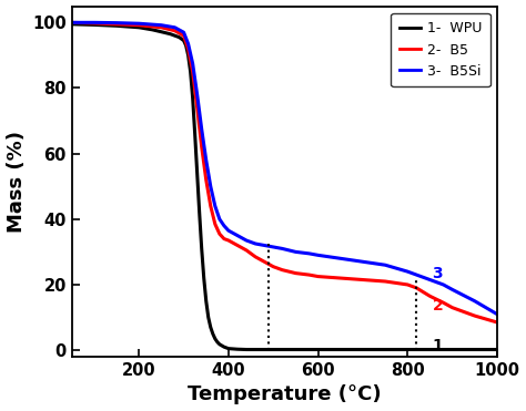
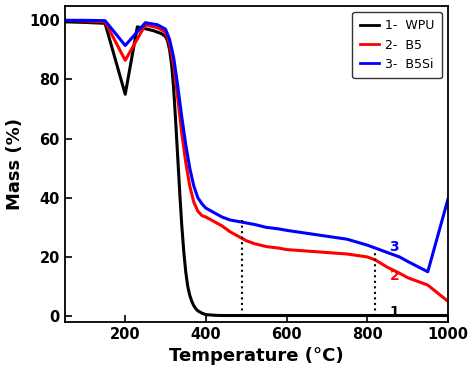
1- WPU/200: 98.5 -> 75.0
2- B5/200: 99.2 -> 86.5
3- B5Si/200: 99.7 -> 91.5
2- B5/1000: 8.5 -> 5.0
3- B5Si/1000: 11.0 -> 39.5
